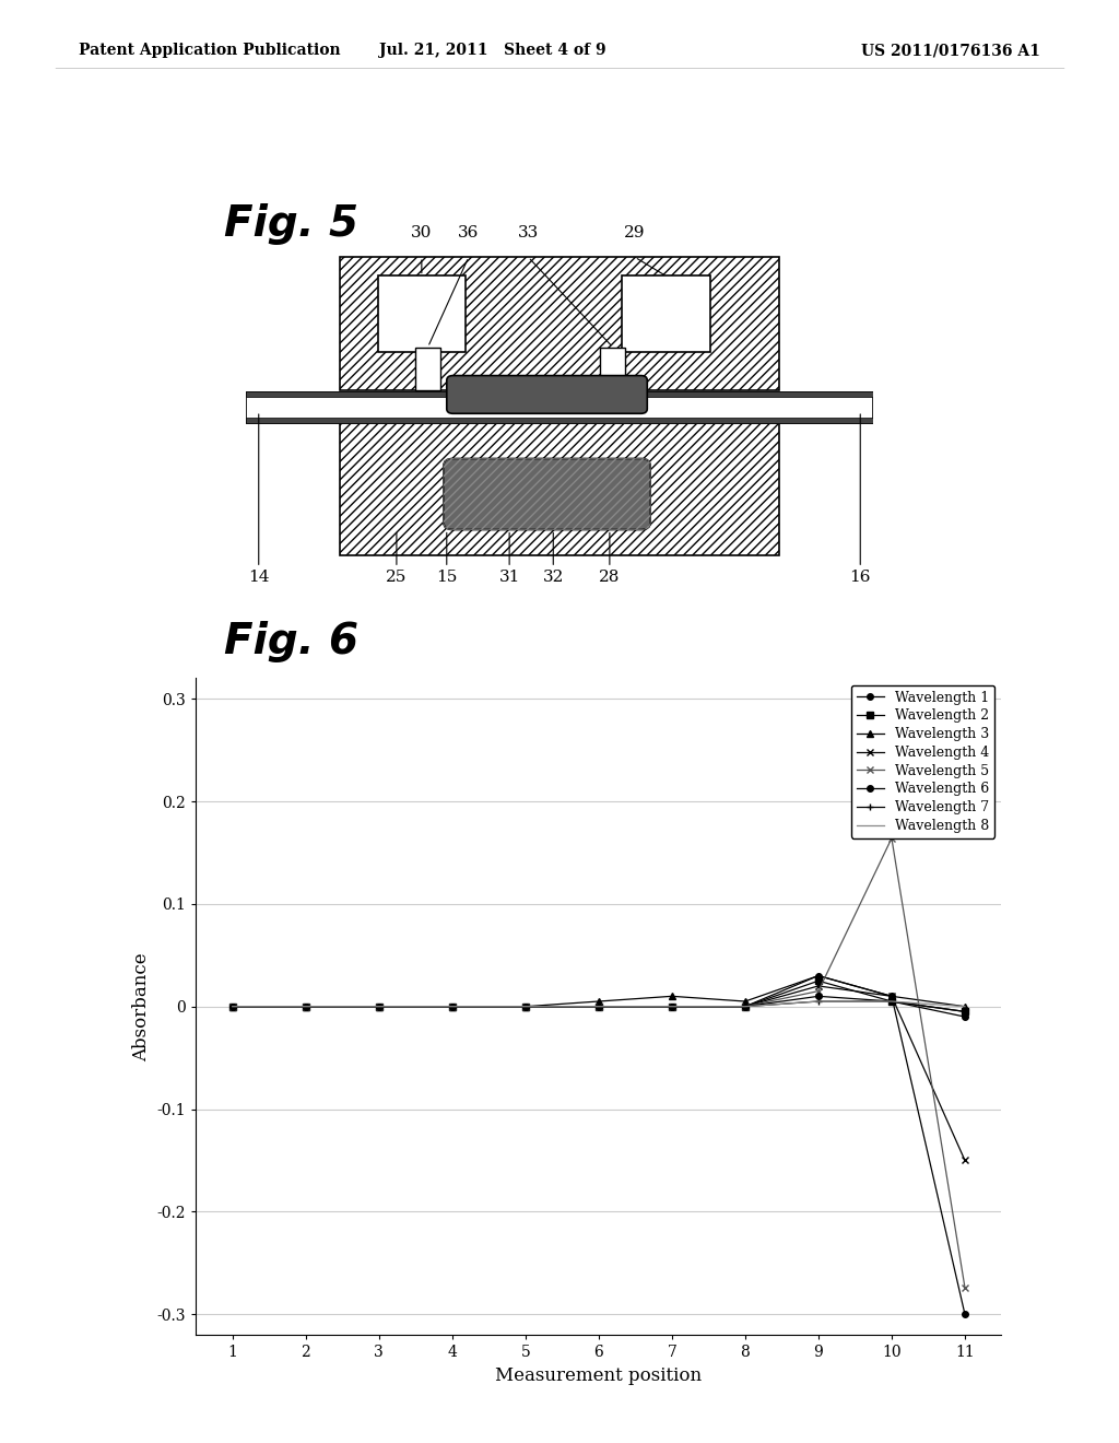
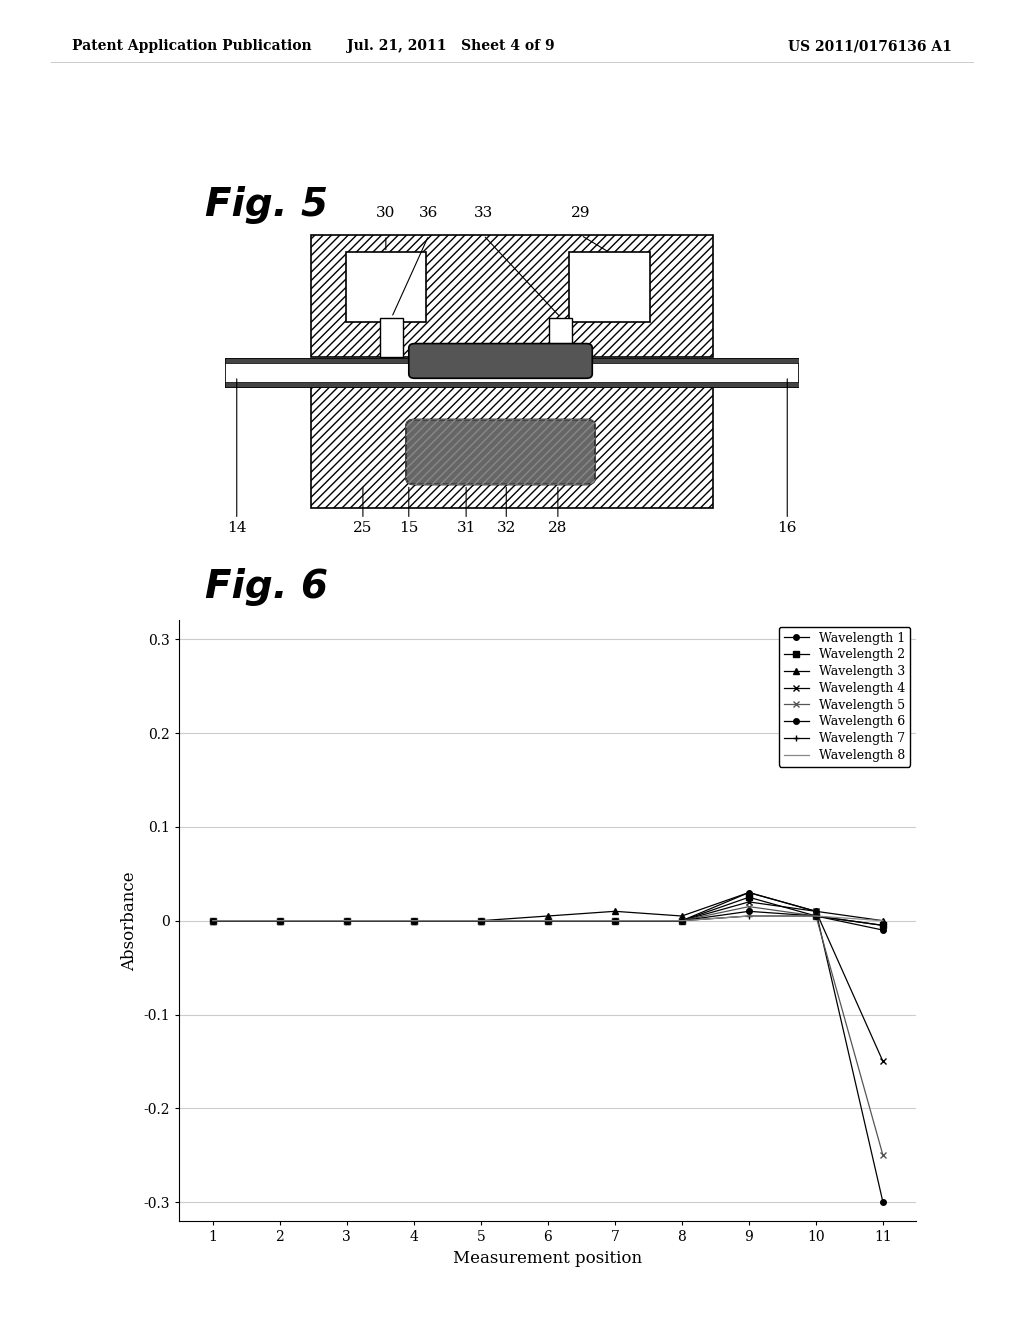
Wavelength 5/10: 0.164 -> 0.005
Wavelength 5/11: -0.274 -> -0.250
